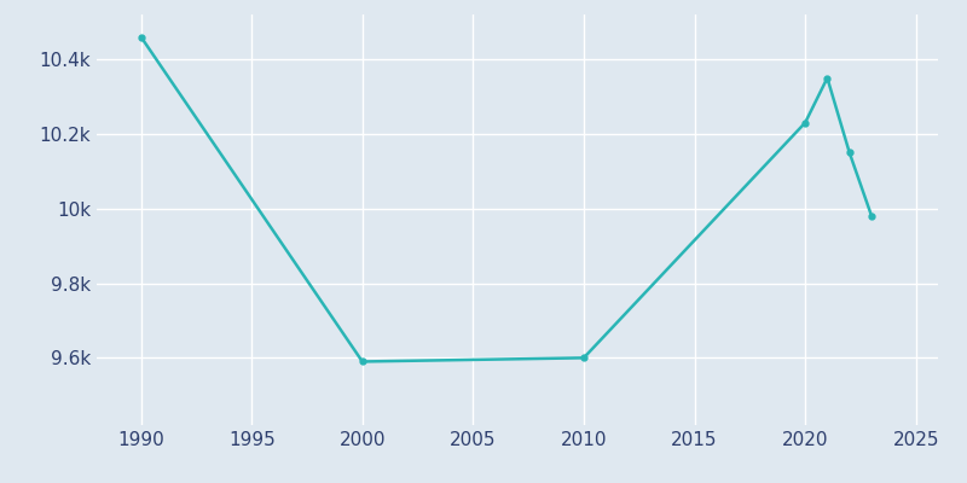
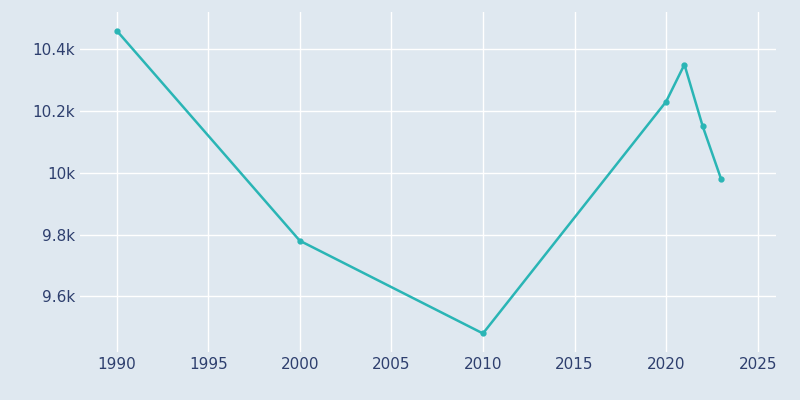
2000: 9.59k -> 9.78k
2010: 9.60k -> 9.48k
